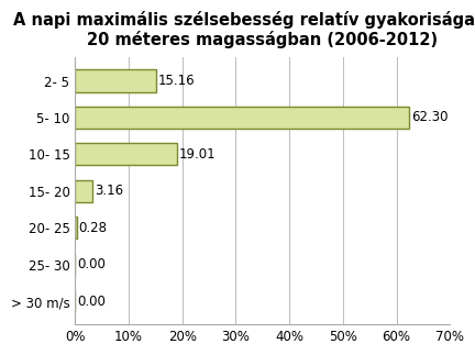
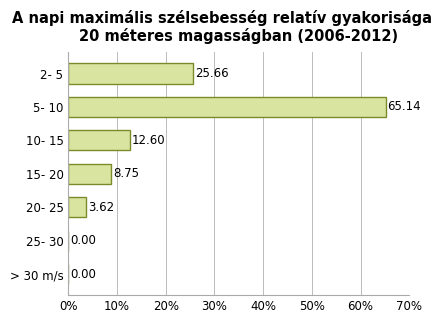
2- 5: 15.16 -> 25.66
5- 10: 62.30 -> 65.14
10- 15: 19.01 -> 12.60
15- 20: 3.16 -> 8.75
20- 25: 0.28 -> 3.62
